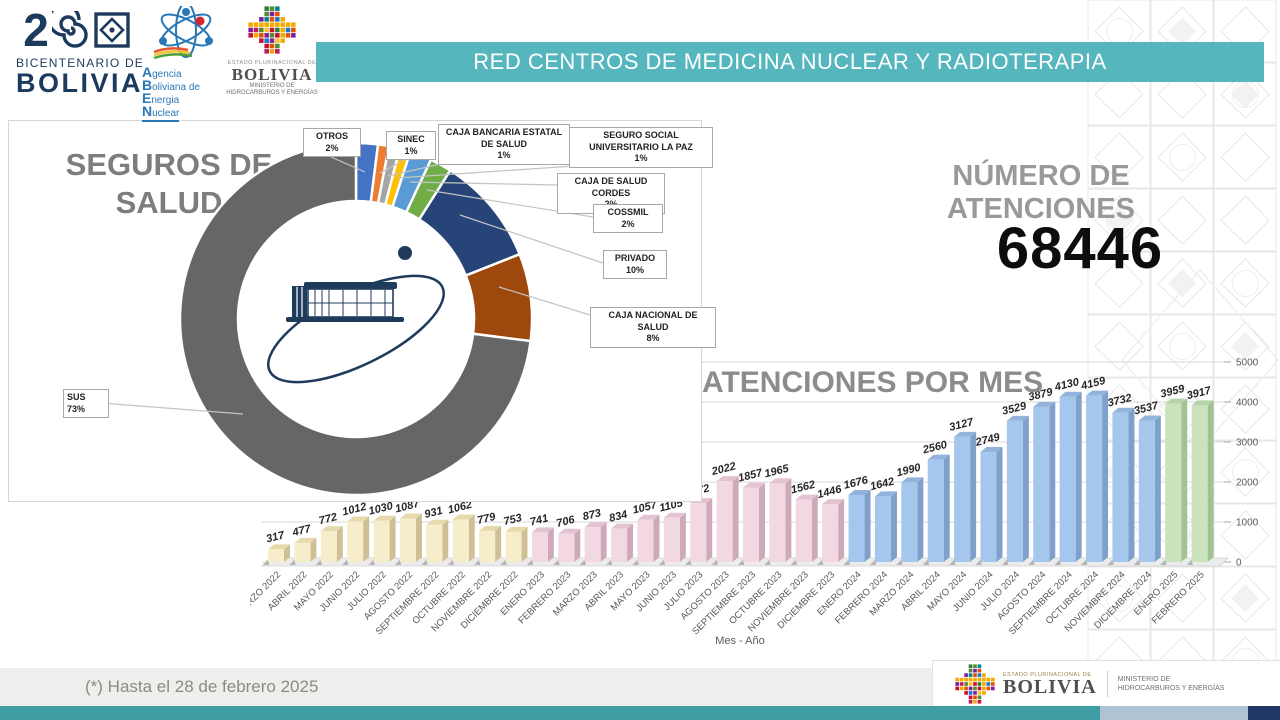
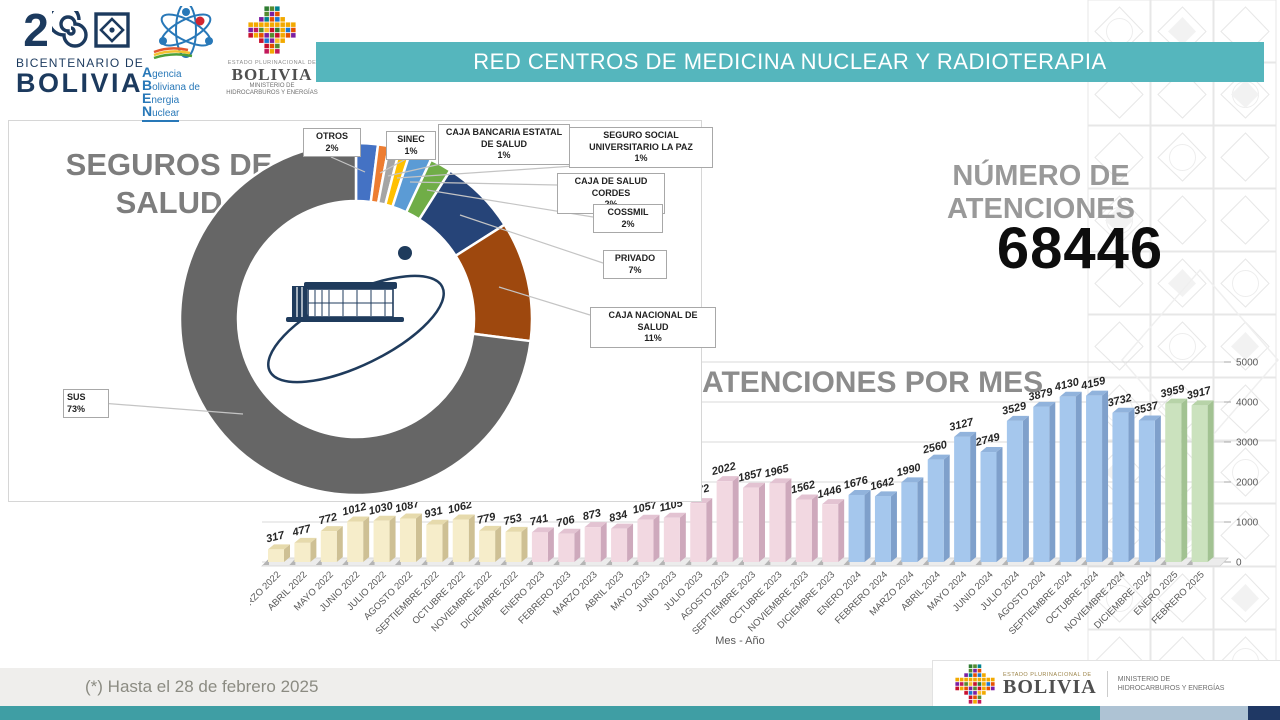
SEGUROS DE SALUD/PRIVADO: 10% -> 7%
SEGUROS DE SALUD/CAJA NACIONAL DE SALUD: 8% -> 11%
